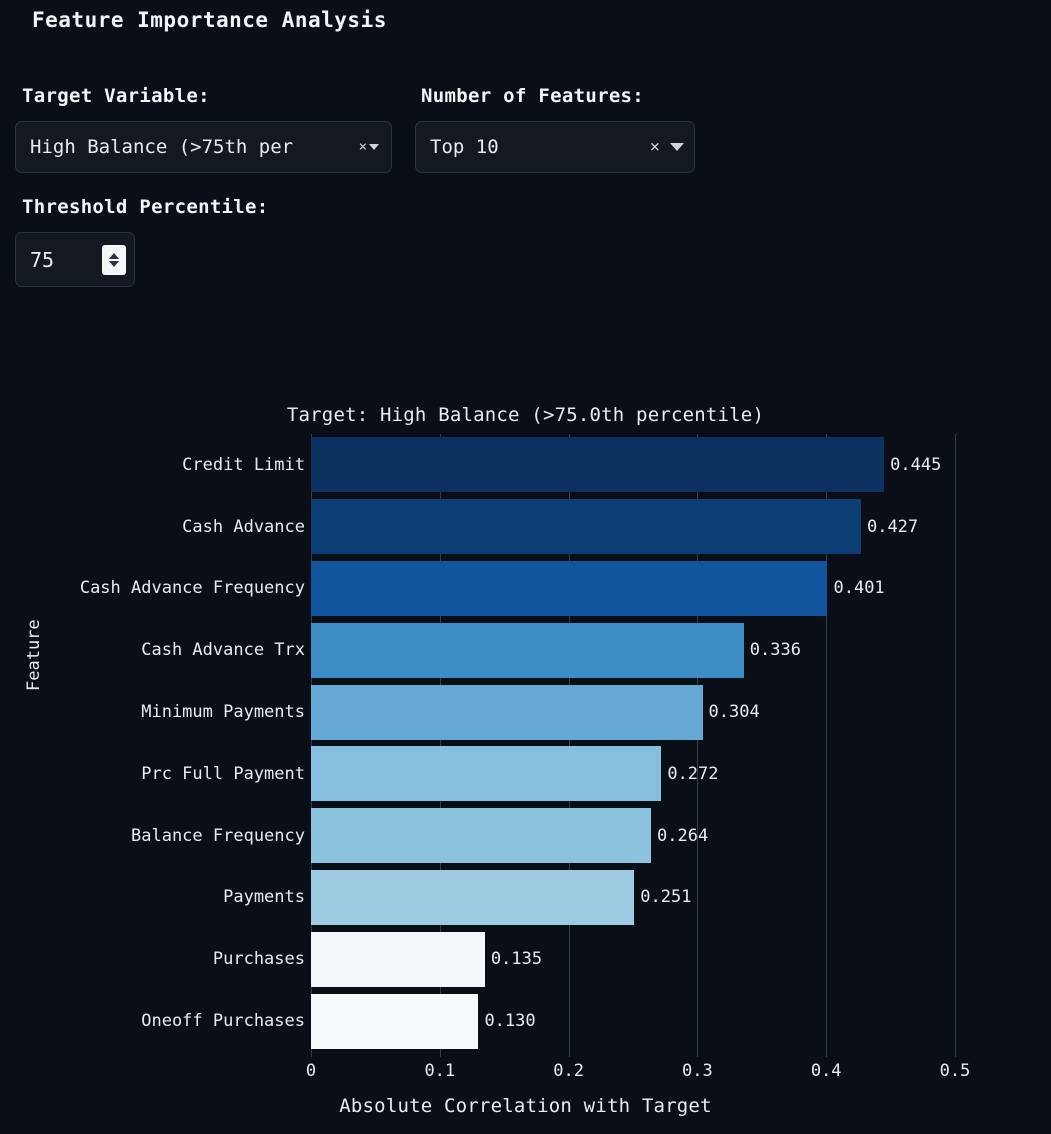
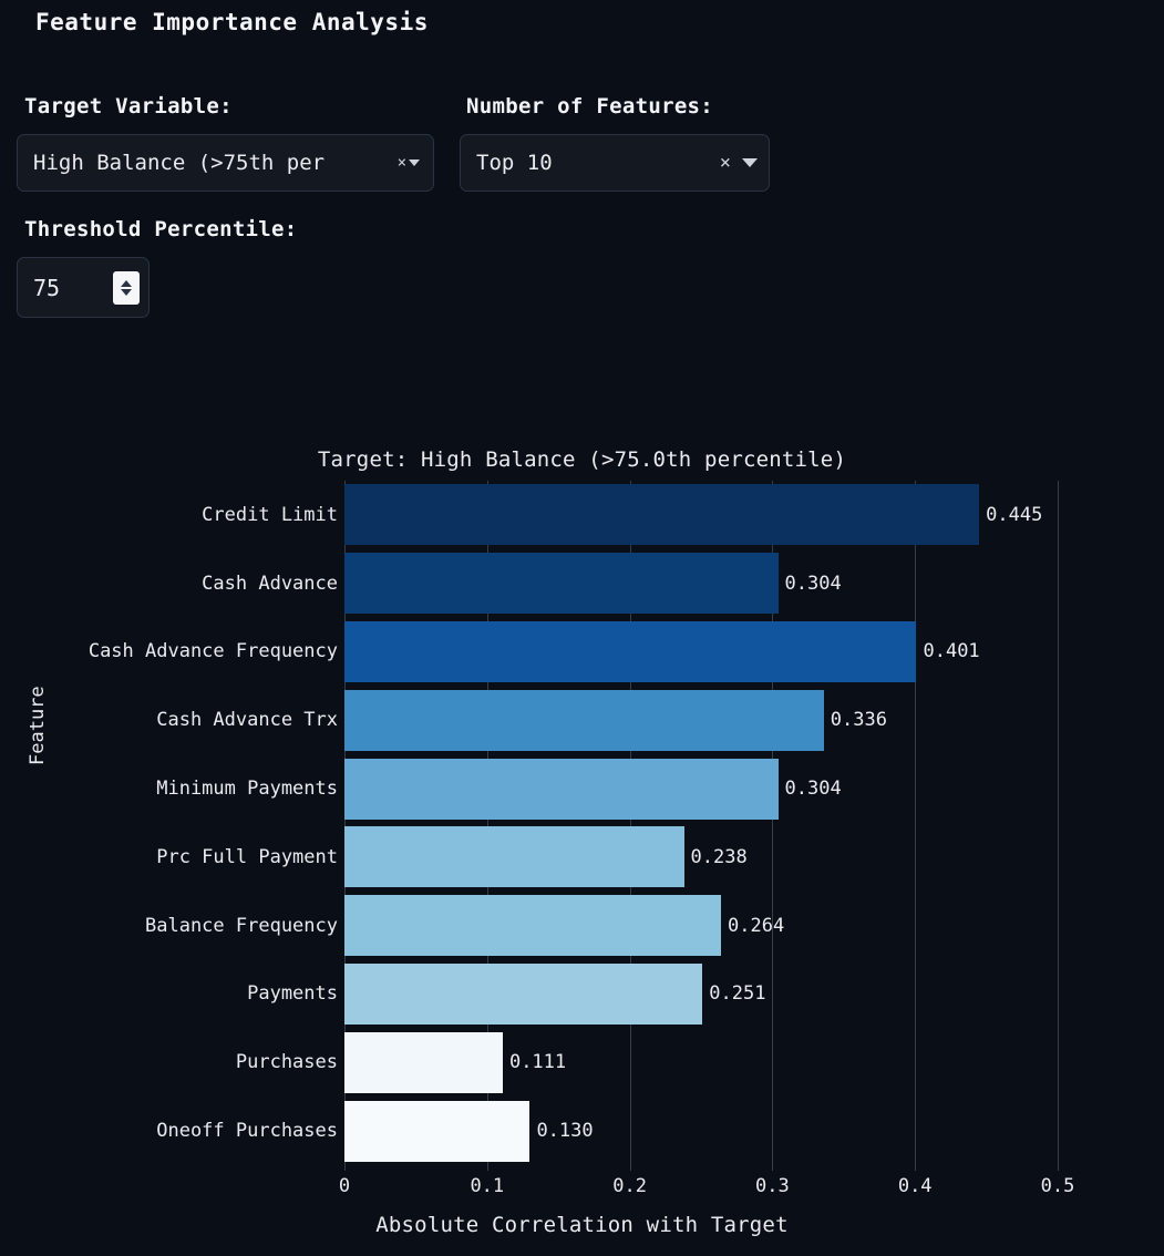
Cash Advance: 0.427 -> 0.304
Prc Full Payment: 0.272 -> 0.238
Purchases: 0.135 -> 0.111
